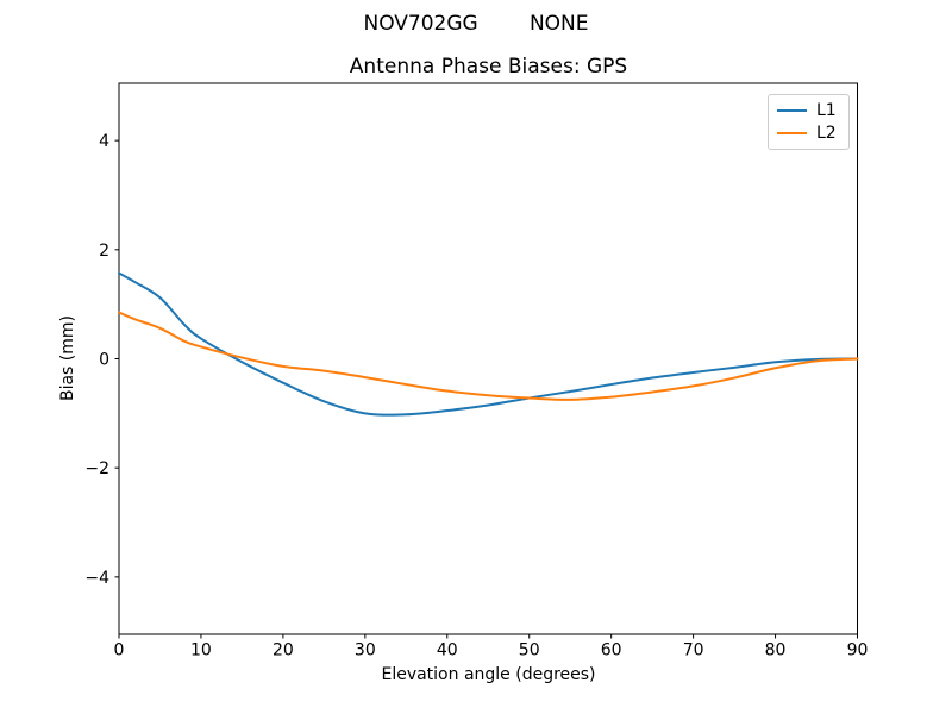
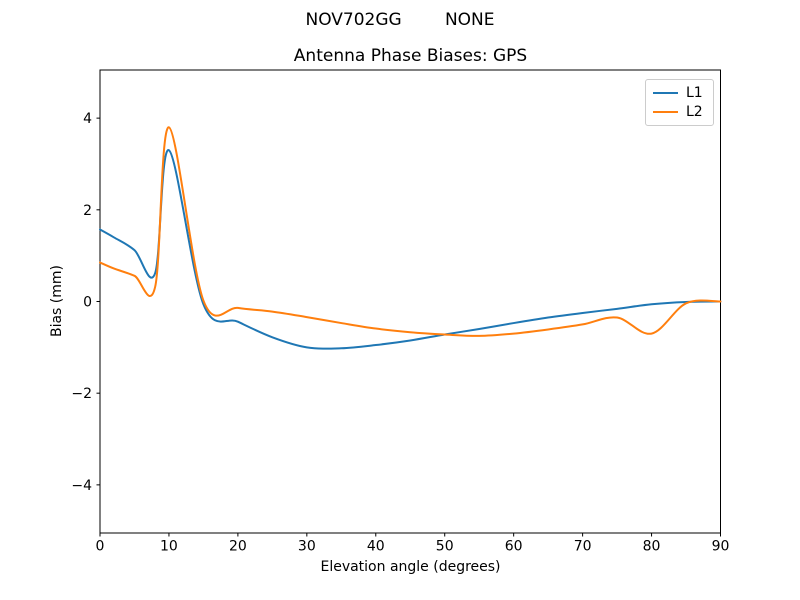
L1/10: 0.4 -> 3.3
L2/10: 0.2 -> 3.8
L2/80: -0.2 -> -0.7
